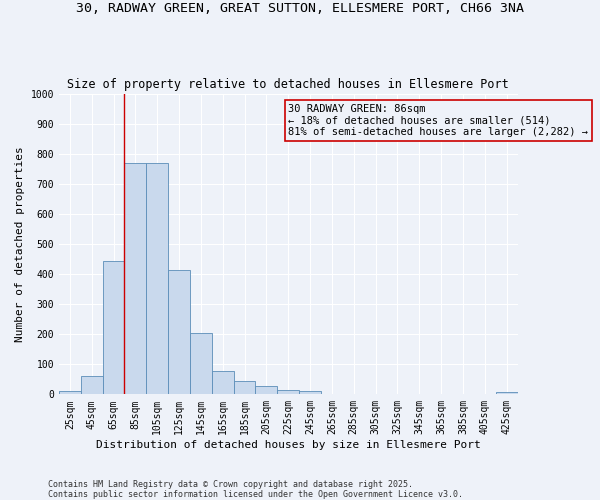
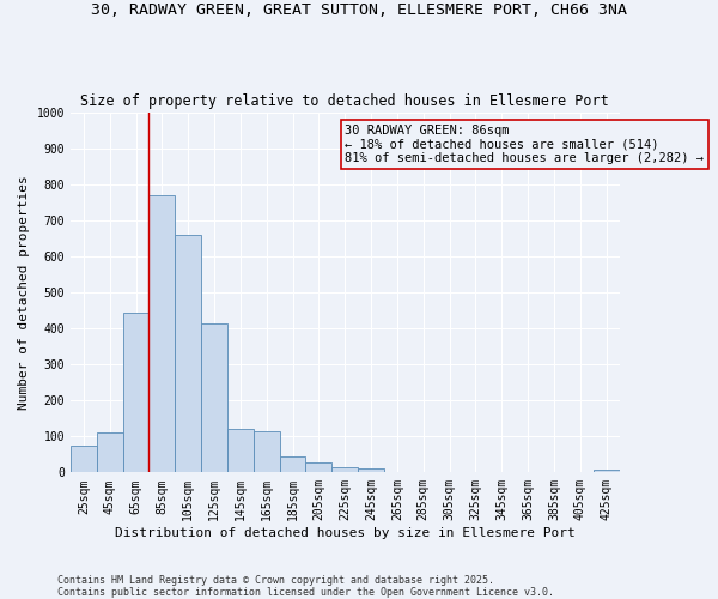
25sqm: 10 -> 75
45sqm: 62 -> 110
105sqm: 769 -> 660
145sqm: 205 -> 120
165sqm: 77 -> 115
